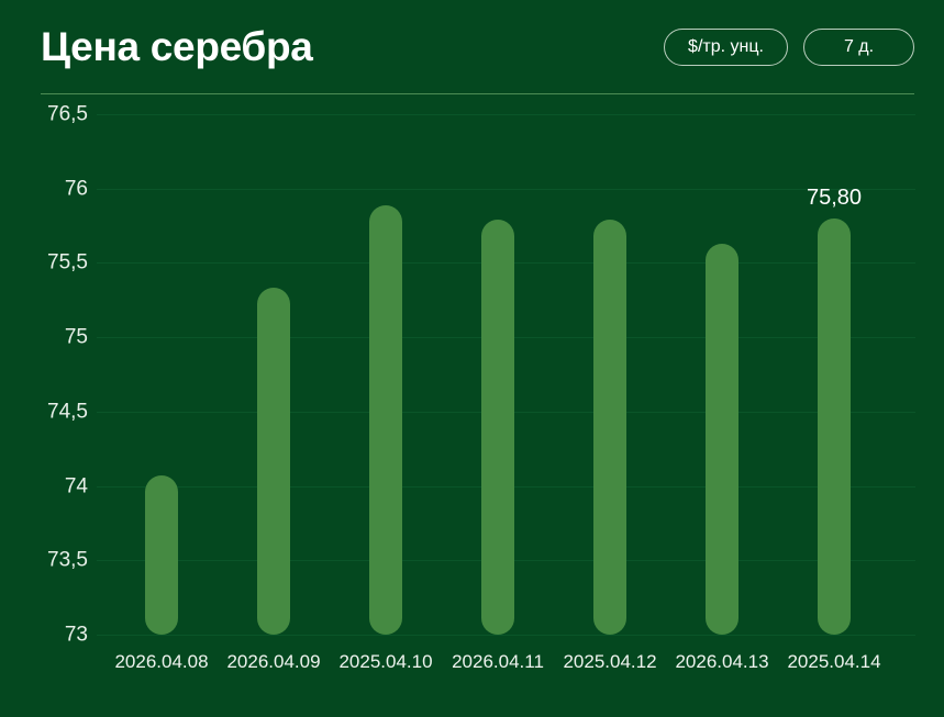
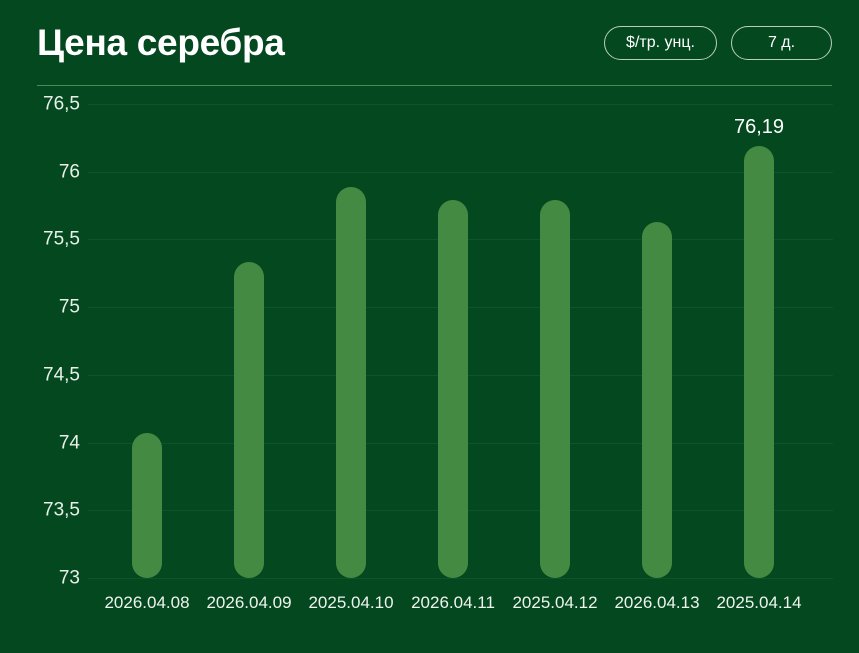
2025.04.14: 75,80 -> 76,19
